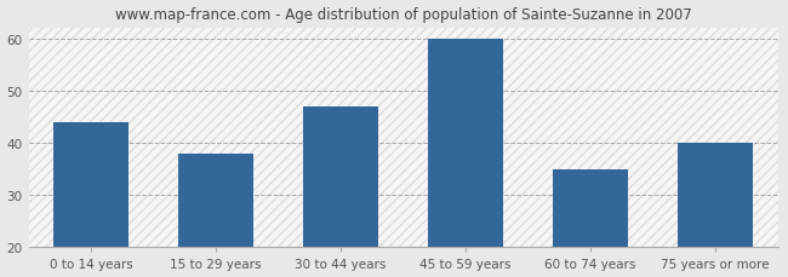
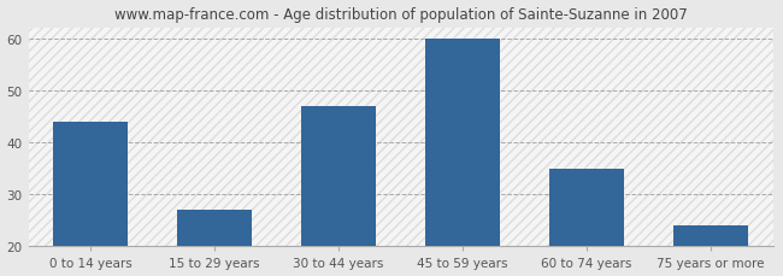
15 to 29 years: 38 -> 27
75 years or more: 40 -> 24
